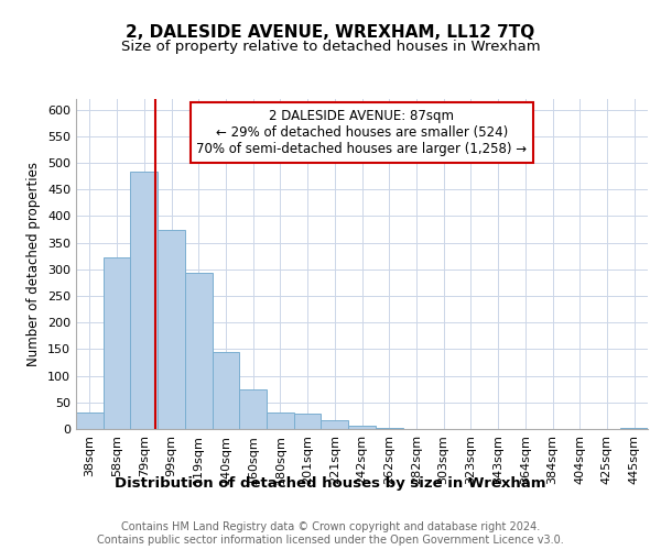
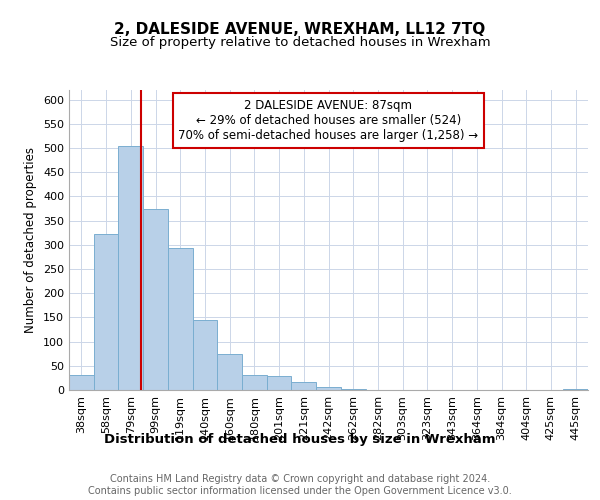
79sqm: 483 -> 505
